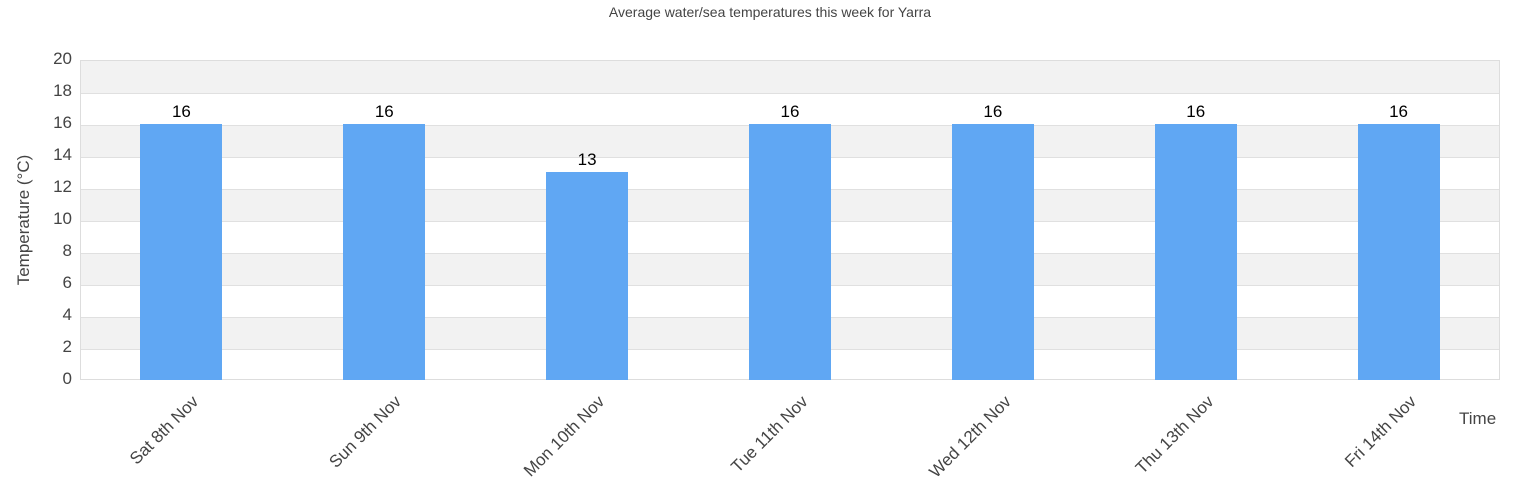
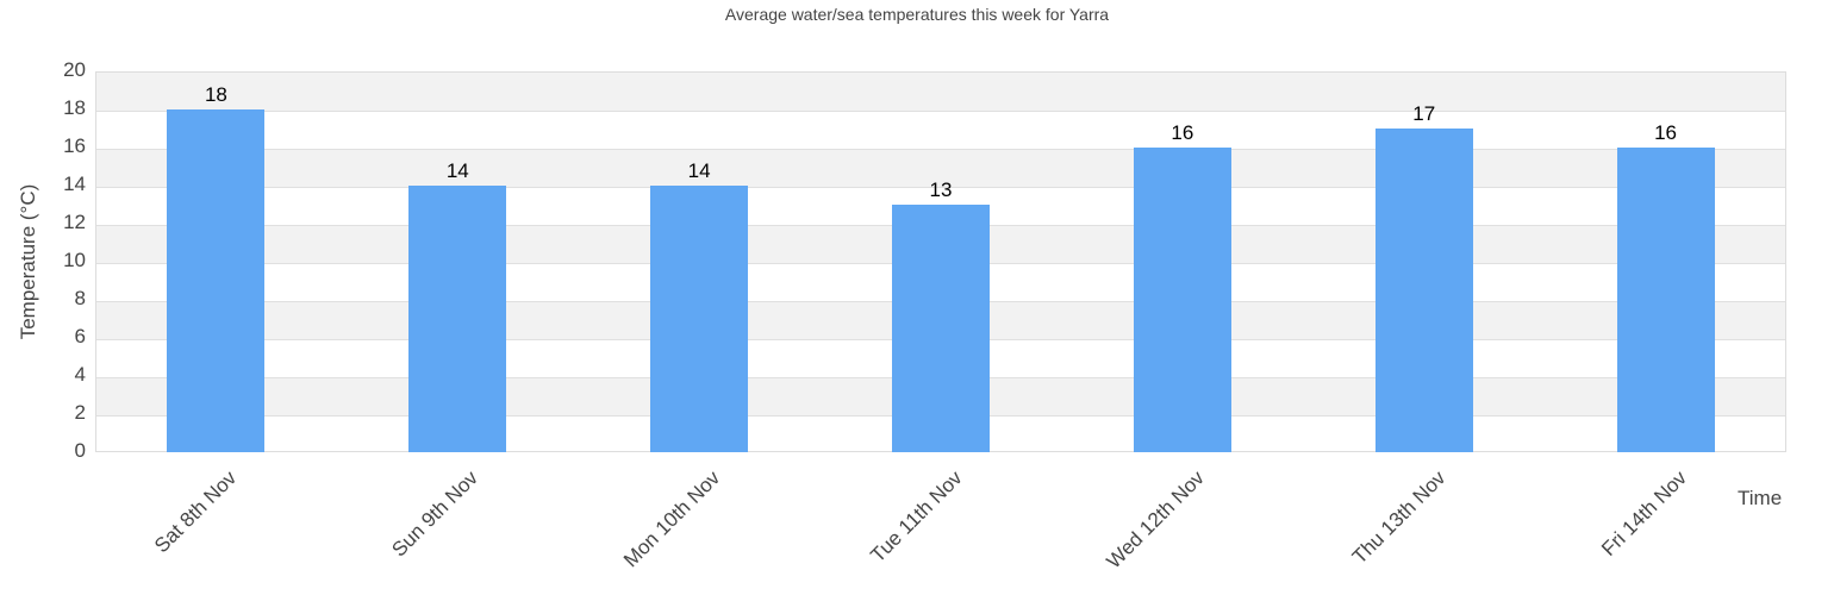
Sat 8th Nov: 16 -> 18
Sun 9th Nov: 16 -> 14
Mon 10th Nov: 13 -> 14
Tue 11th Nov: 16 -> 13
Thu 13th Nov: 16 -> 17
